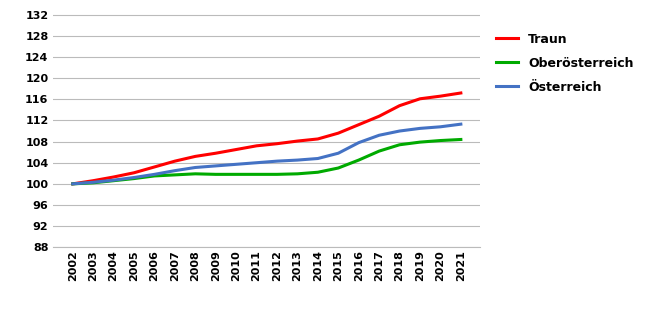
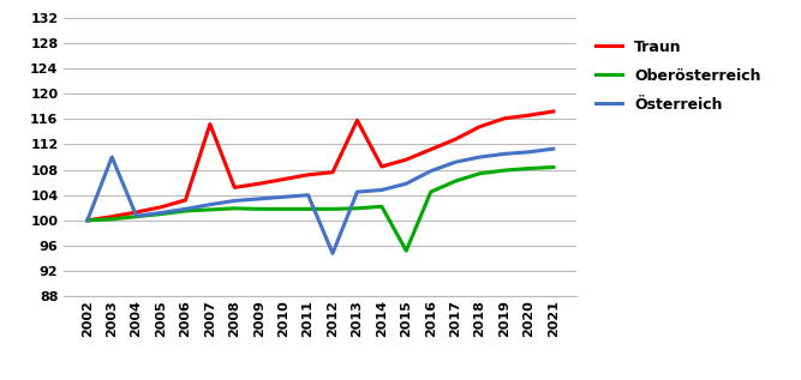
Österreich/2003: 100.3 -> 110.0
Traun/2007: 104.3 -> 115.2
Österreich/2012: 104.3 -> 94.8
Traun/2013: 108.1 -> 115.8
Oberösterreich/2015: 103.0 -> 95.2
